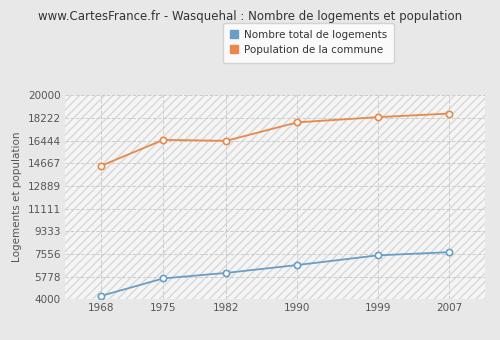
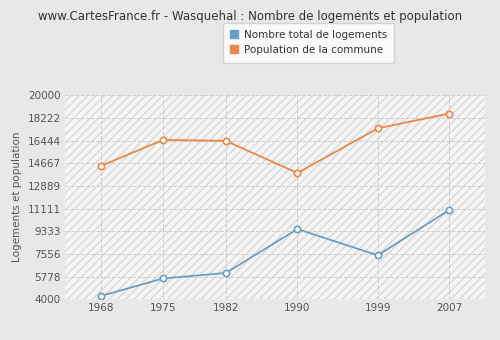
Nombre total de logements/1990: 6700 -> 9500
Population de la commune/1990: 17900 -> 13900
Population de la commune/1999: 18300 -> 17400
Nombre total de logements/2007: 7700 -> 11000
